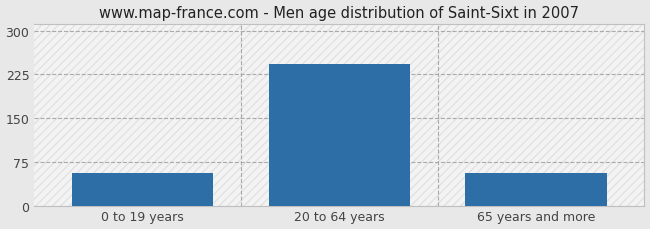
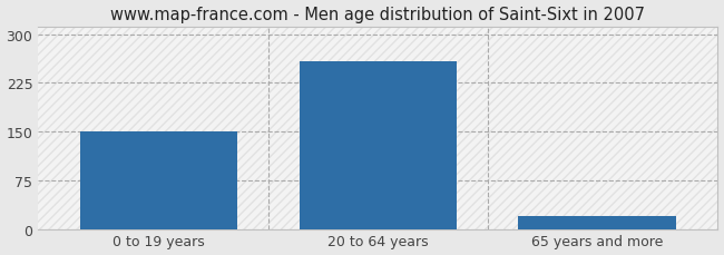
0 to 19 years: 56 -> 150
20 to 64 years: 242 -> 258
65 years and more: 56 -> 20
